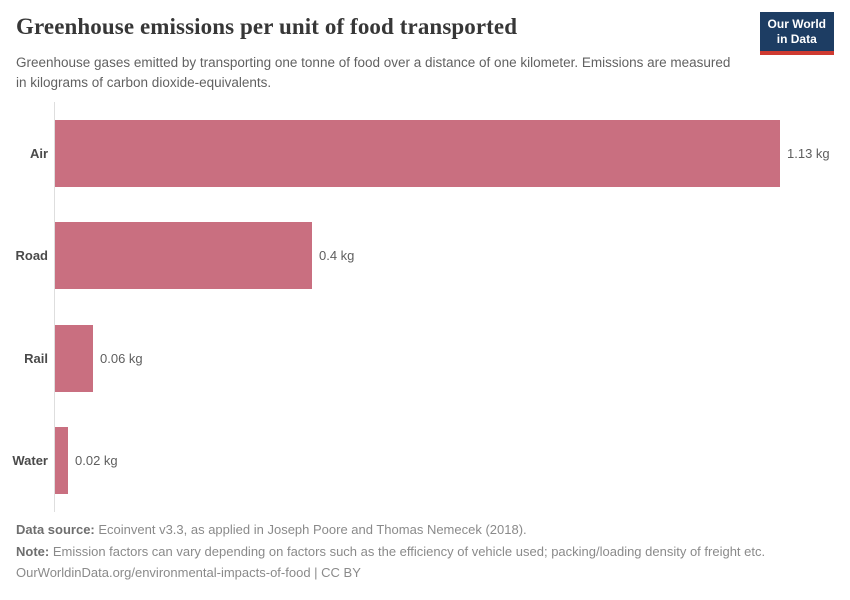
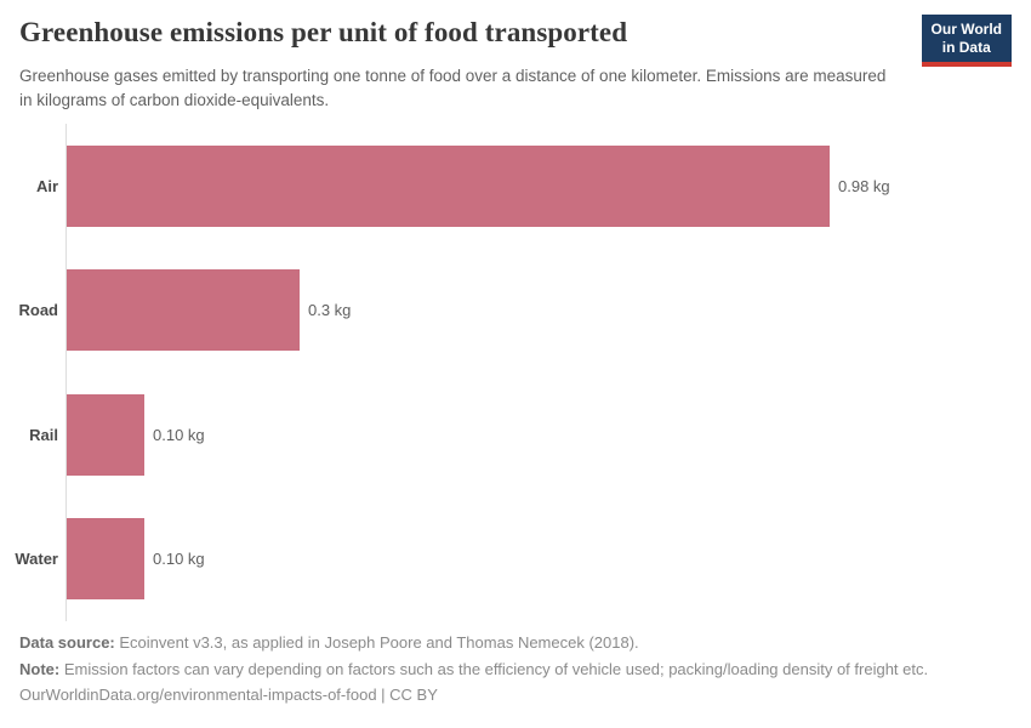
Air: 1.13 -> 0.98
Road: 0.4 -> 0.3
Rail: 0.06 -> 0.10
Water: 0.02 -> 0.10
